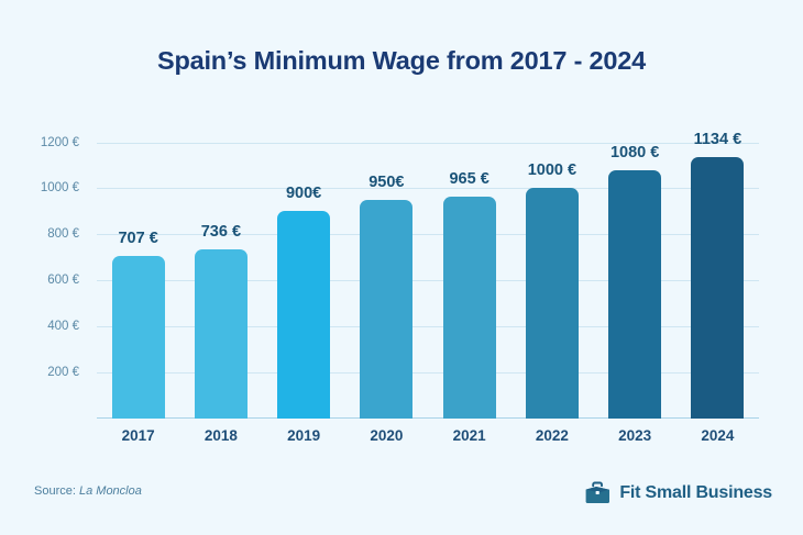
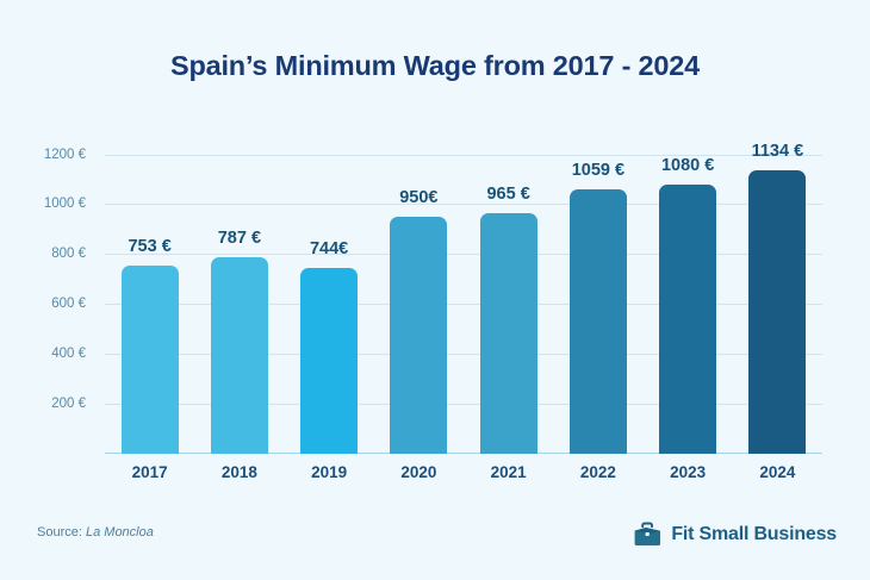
2017: 707 -> 753
2018: 736 -> 787
2019: 900 -> 744
2022: 1000 -> 1059
